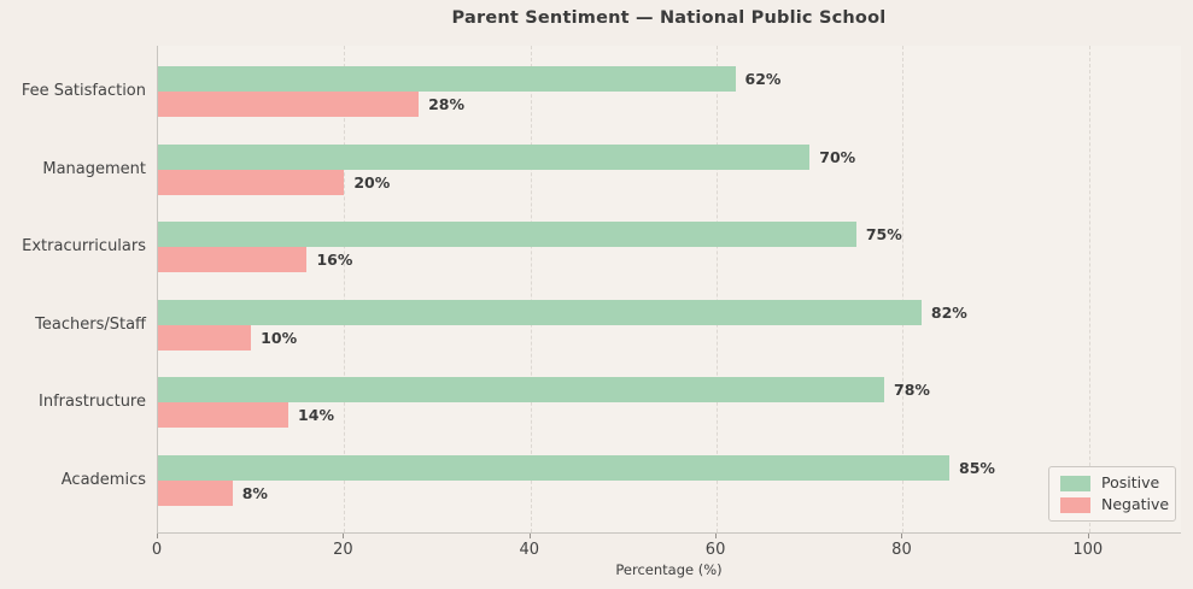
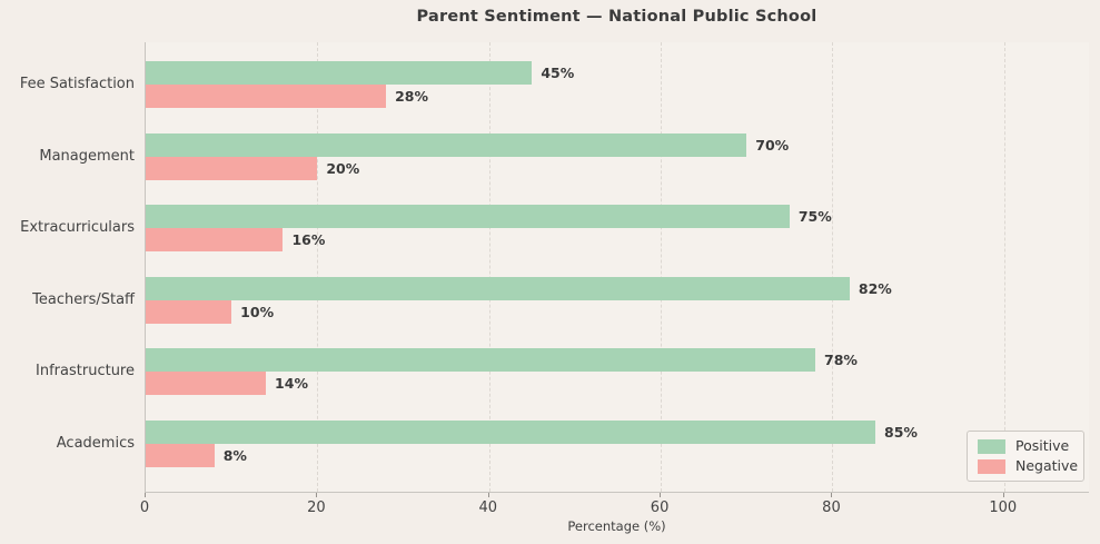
Positive/Fee Satisfaction: 62% -> 45%
